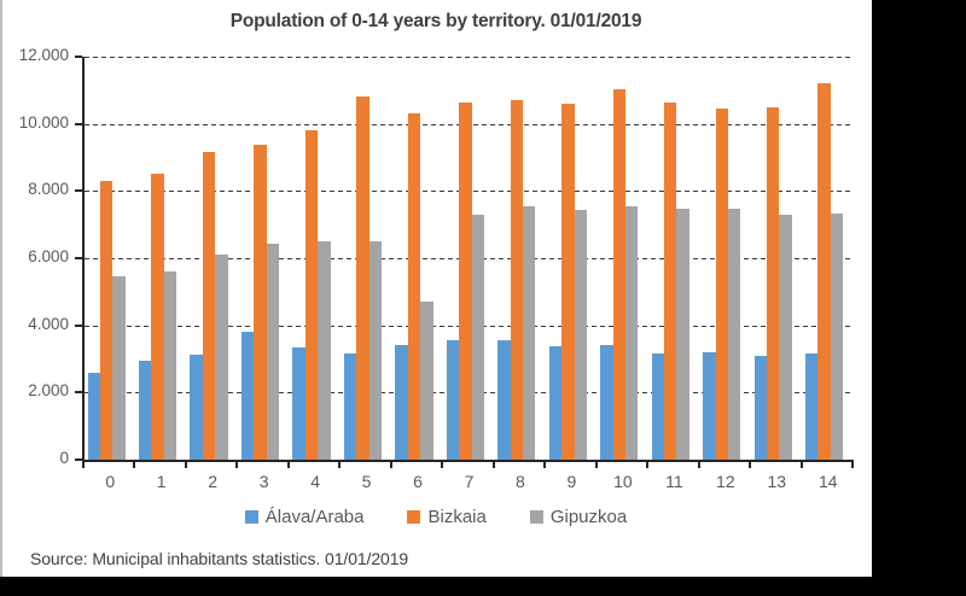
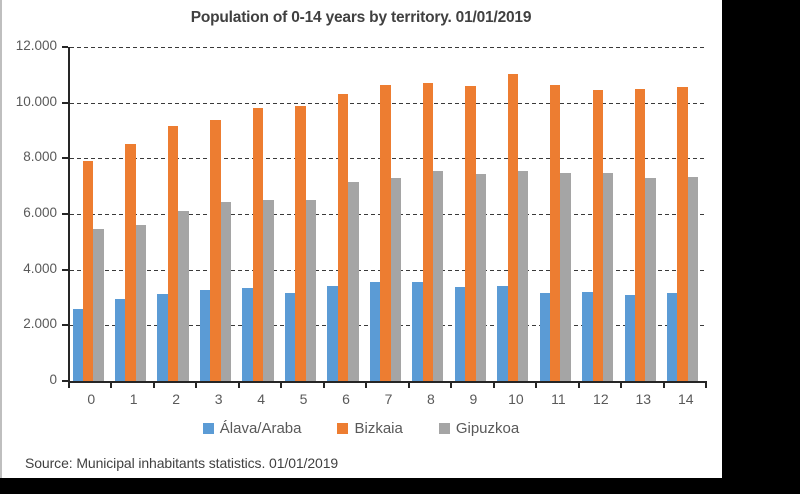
Bizkaia/0: 8300 -> 7900
Álava/Araba/3: 3800 -> 3300
Bizkaia/5: 10800 -> 9900
Gipuzkoa/6: 4700 -> 7200
Bizkaia/14: 11200 -> 10600
